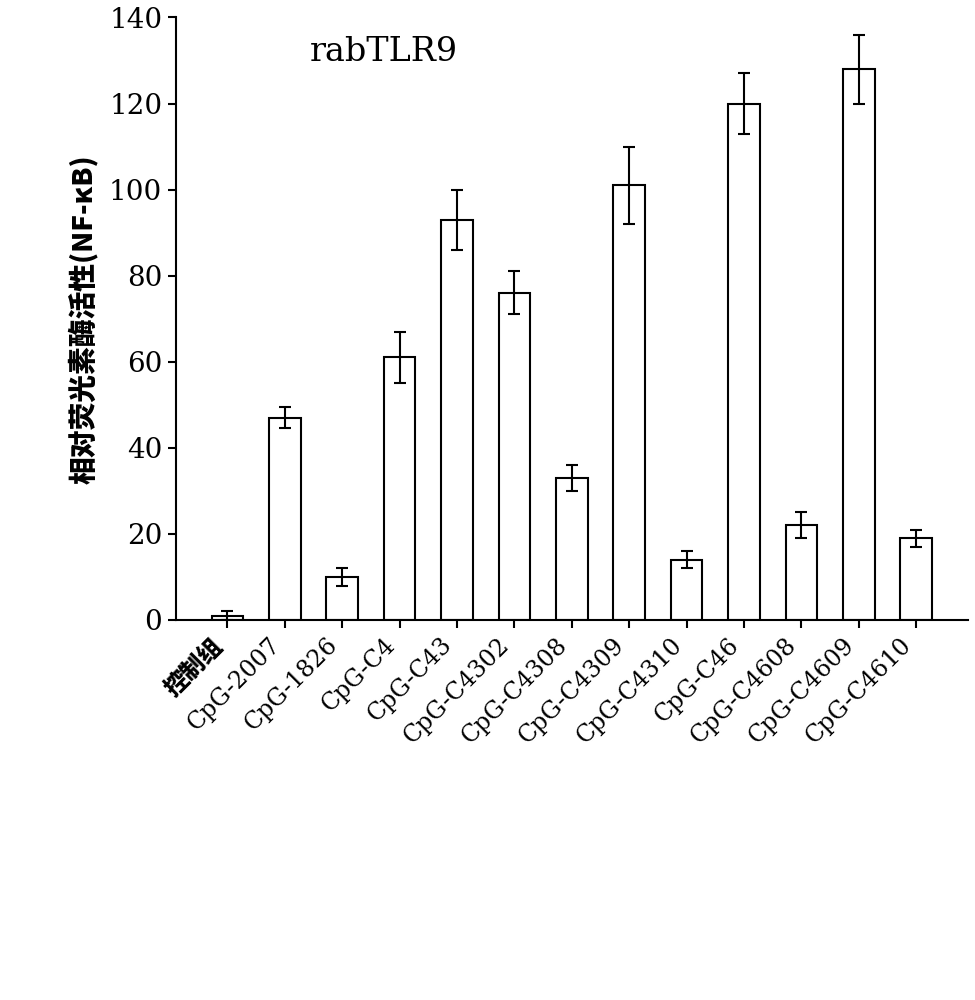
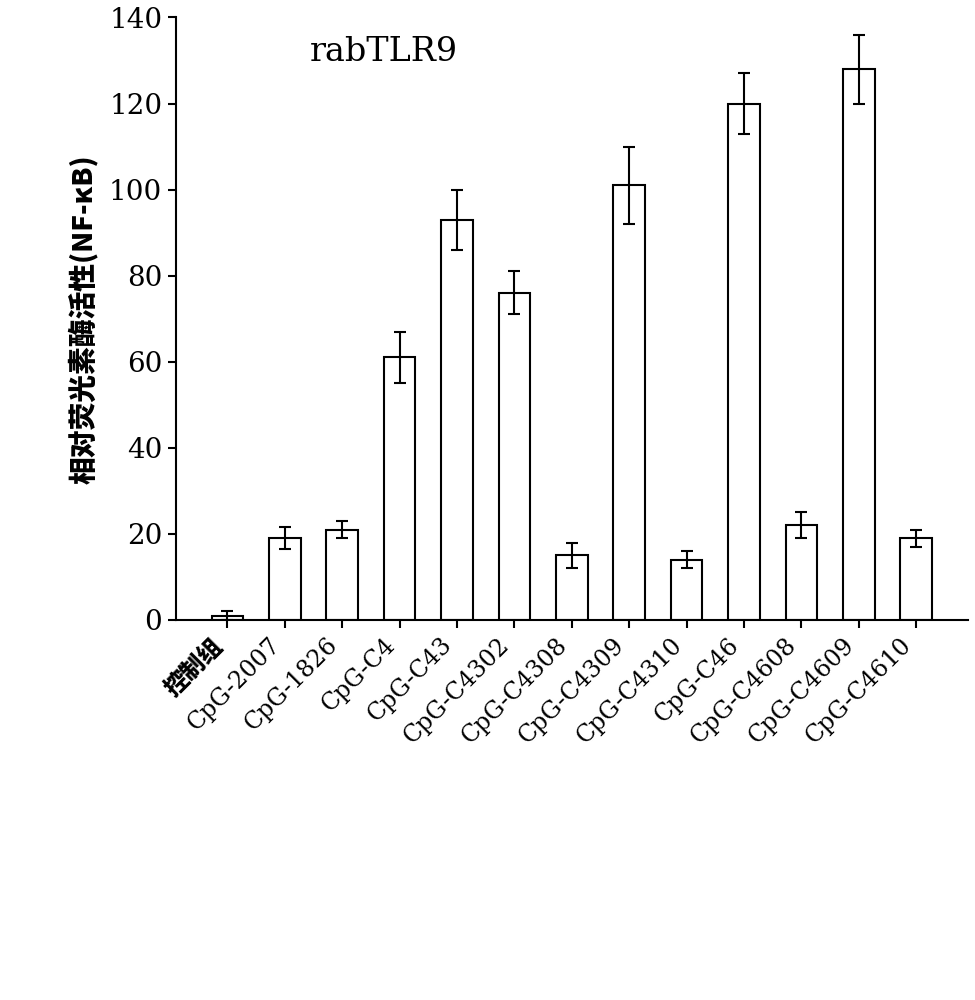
CpG-2007: 47 -> 19
CpG-1826: 10 -> 21
CpG-C4308: 33 -> 15
